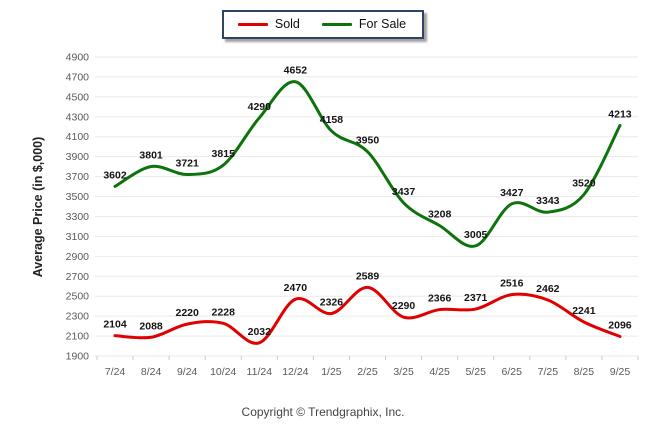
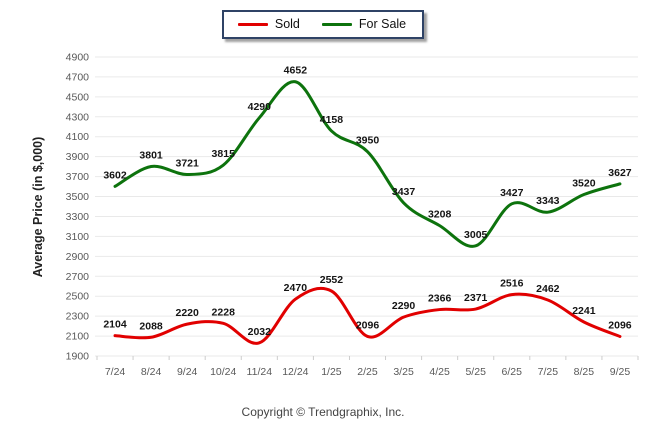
Sold/1/25: 2326 -> 2552
Sold/2/25: 2589 -> 2096
For Sale/9/25: 4213 -> 3627
